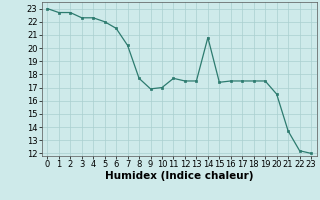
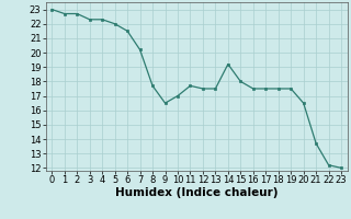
9: 16.9 -> 16.5
14: 20.8 -> 19.2
15: 17.4 -> 18.0
